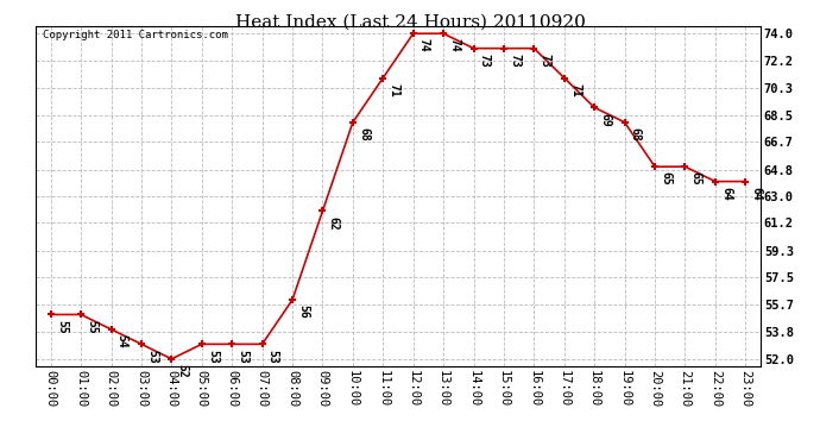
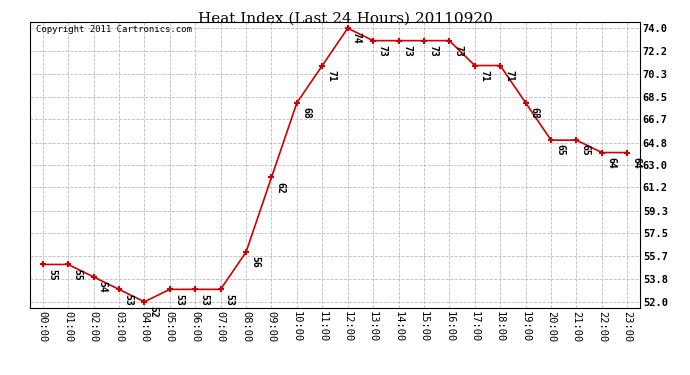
13:00: 74 -> 73
18:00: 69 -> 71
